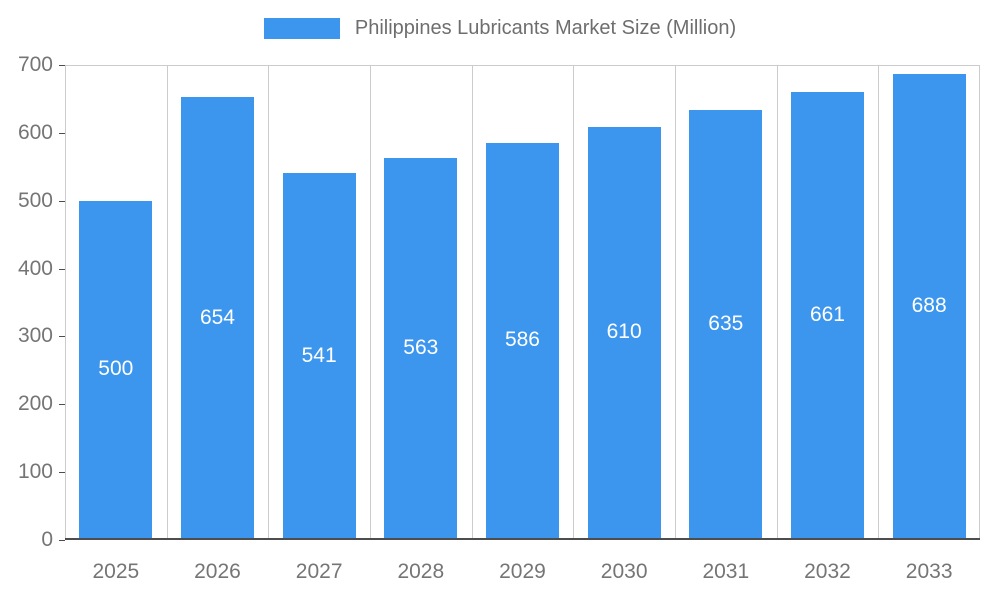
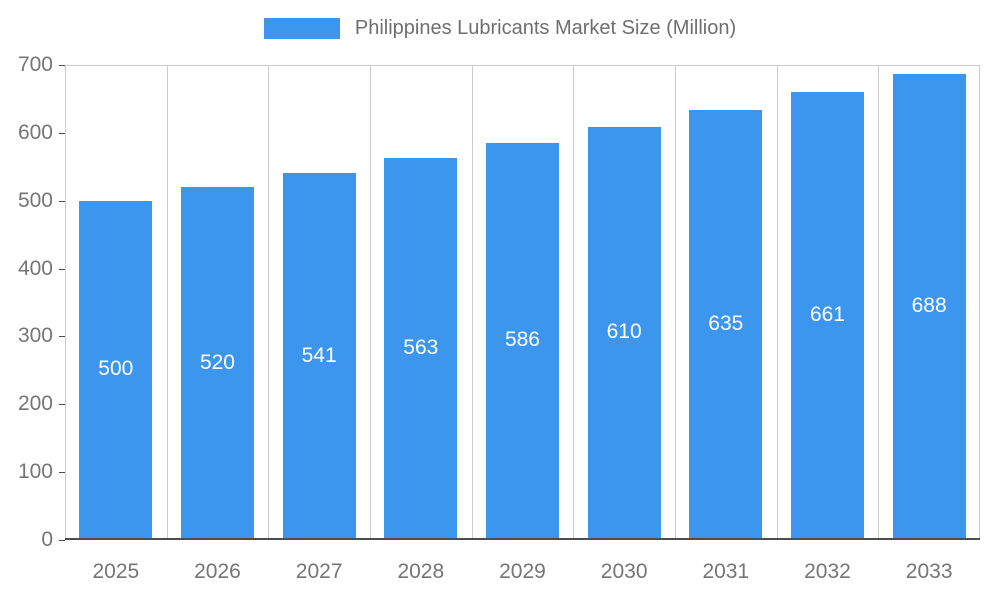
2026: 654 -> 520
